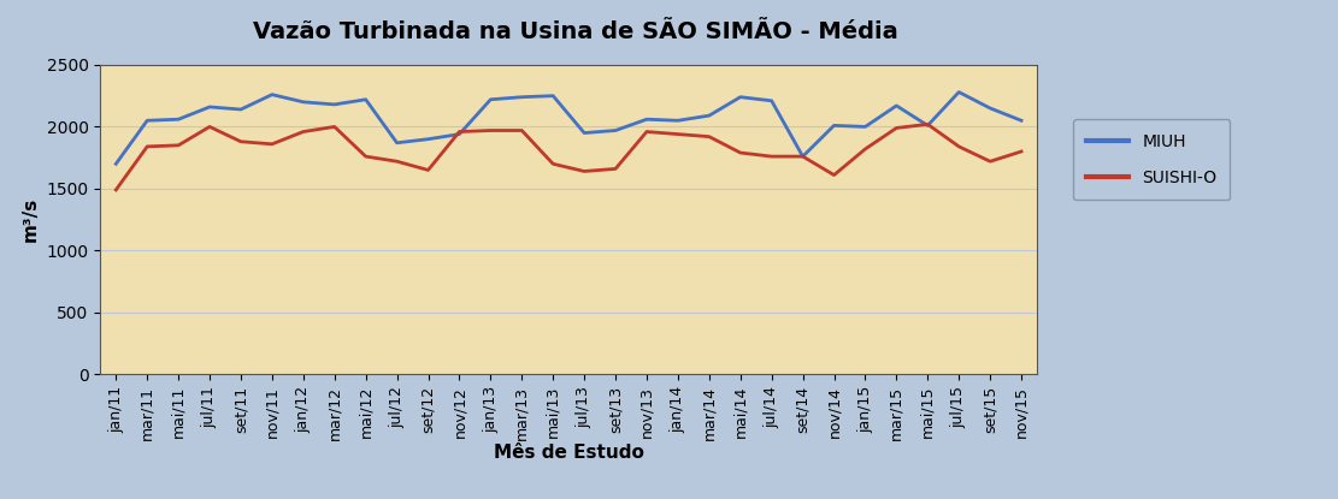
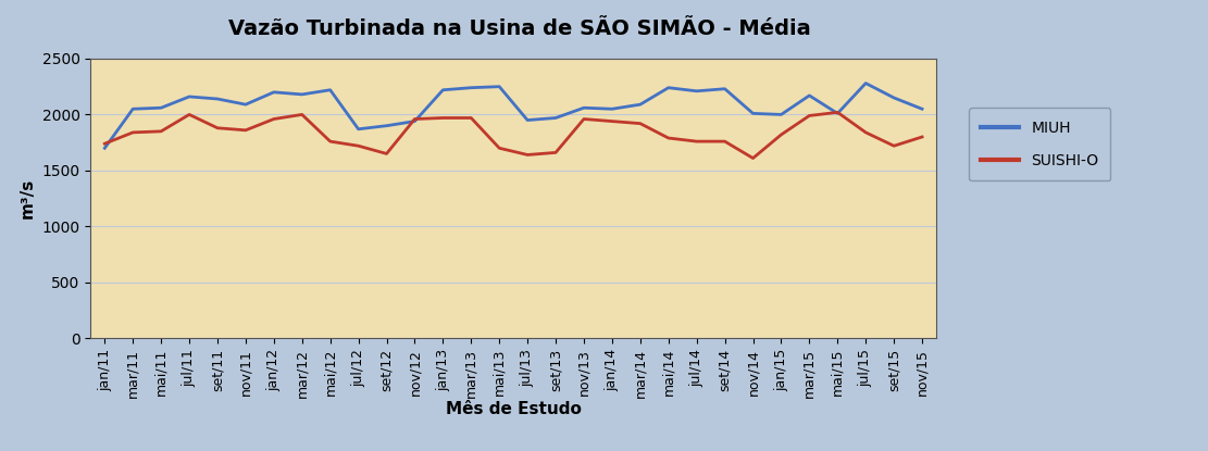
SUISHI-O/jan/11: 1490 -> 1740
MIUH/nov/11: 2260 -> 2090
MIUH/set/14: 1760 -> 2230
